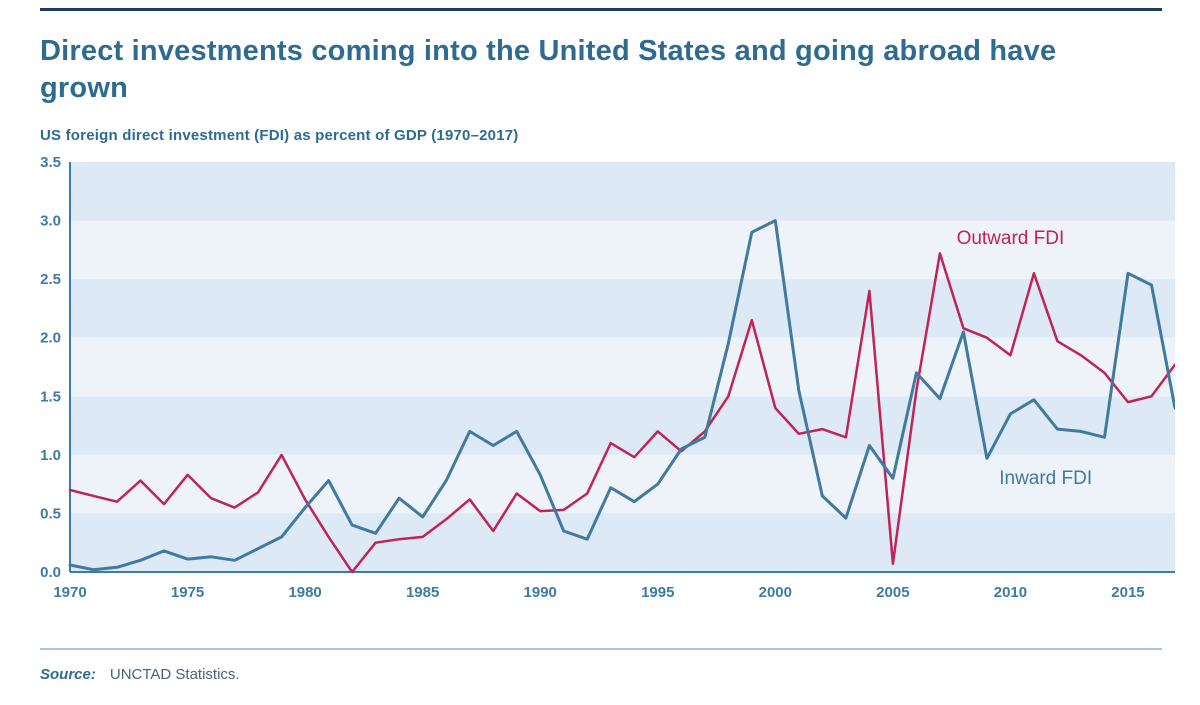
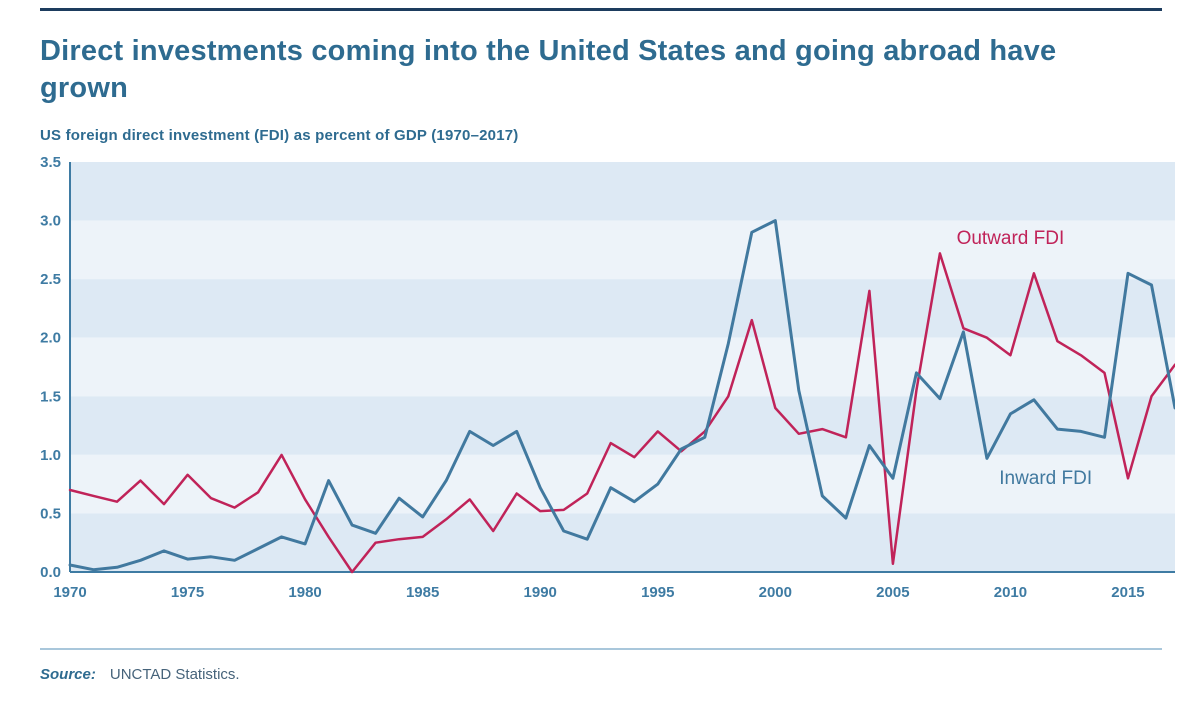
Inward FDI/1980: 0.55 -> 0.24
Inward FDI/1990: 0.83 -> 0.72
Outward FDI/2015: 1.45 -> 0.80
